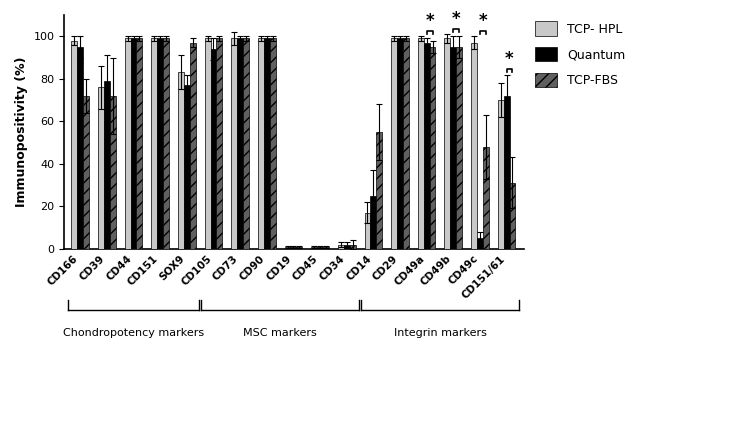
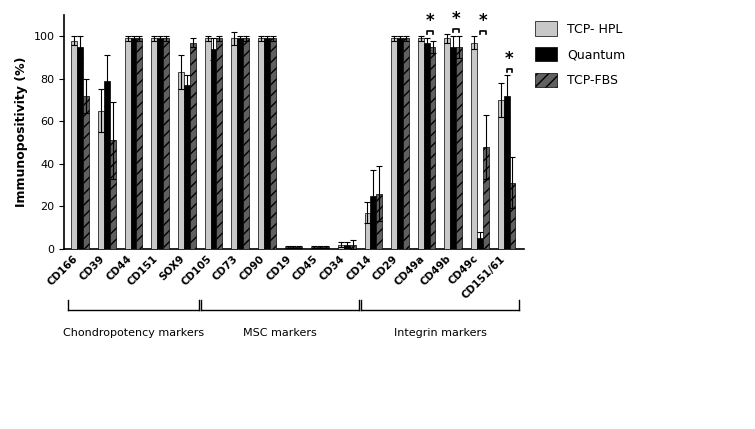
TCP- HPL/CD39: 76 -> 65
TCP-FBS/CD39: 72 -> 51
TCP-FBS/CD14: 55 -> 26
